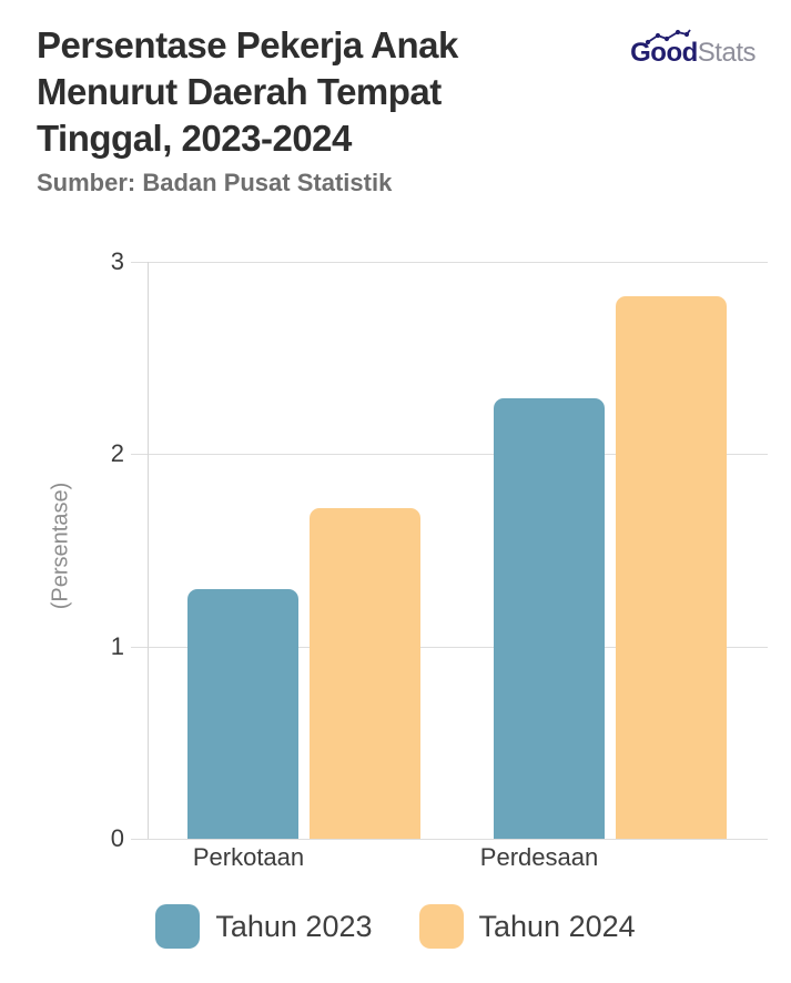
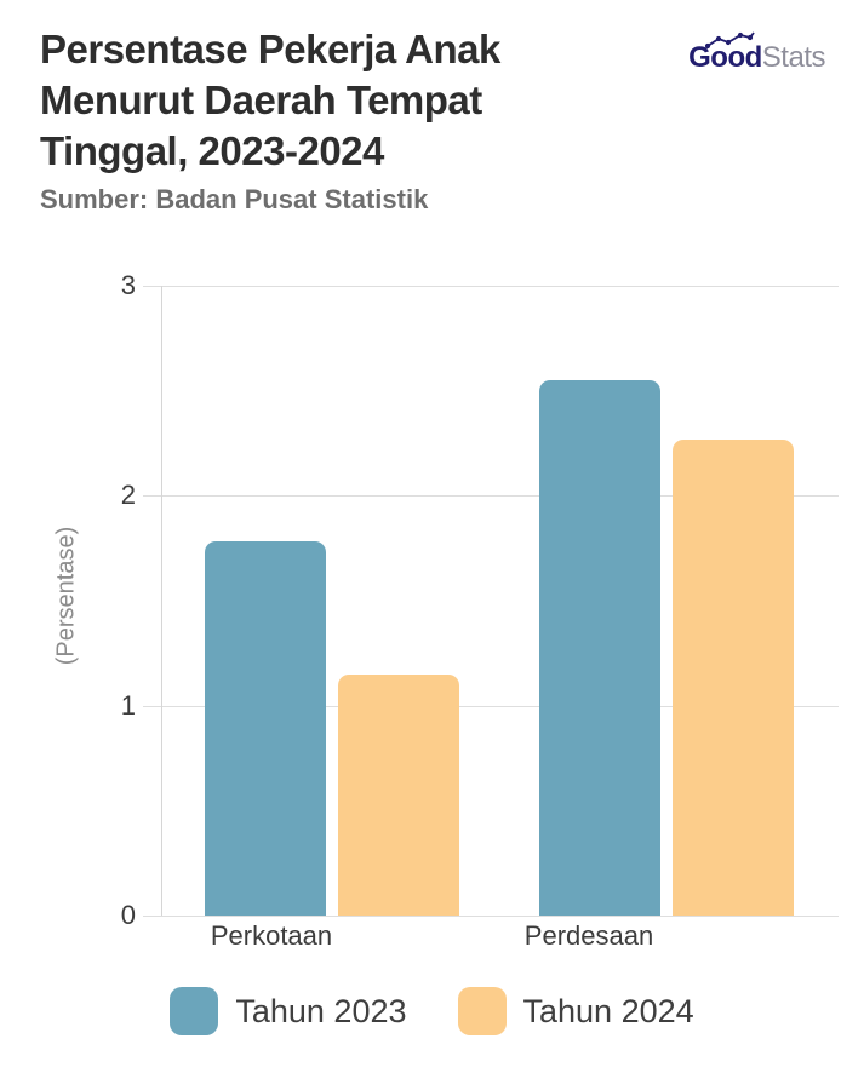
Tahun 2023/Perkotaan: 1.30 -> 1.78
Tahun 2024/Perkotaan: 1.72 -> 1.15
Tahun 2023/Perdesaan: 2.29 -> 2.55
Tahun 2024/Perdesaan: 2.82 -> 2.27
